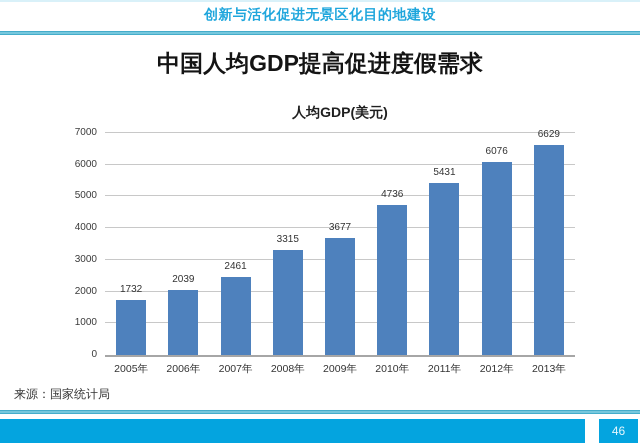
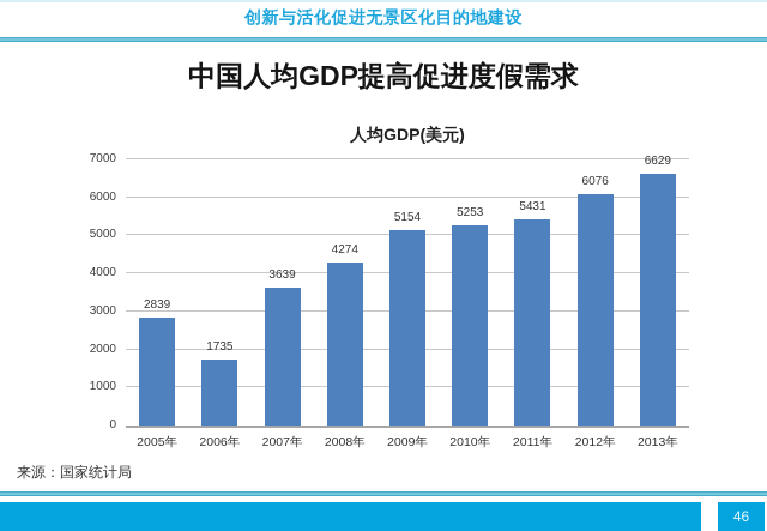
2005年: 1732 -> 2839
2006年: 2039 -> 1735
2007年: 2461 -> 3639
2008年: 3315 -> 4274
2009年: 3677 -> 5154
2010年: 4736 -> 5253
